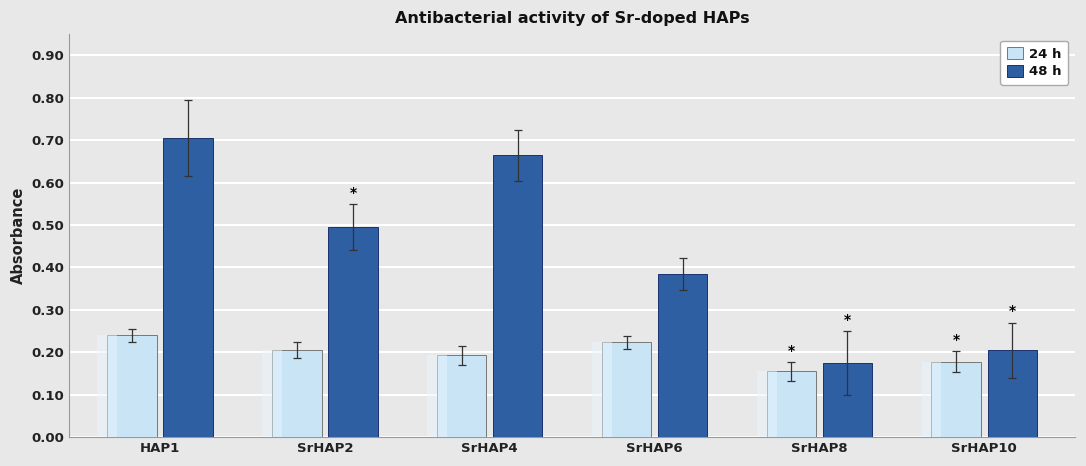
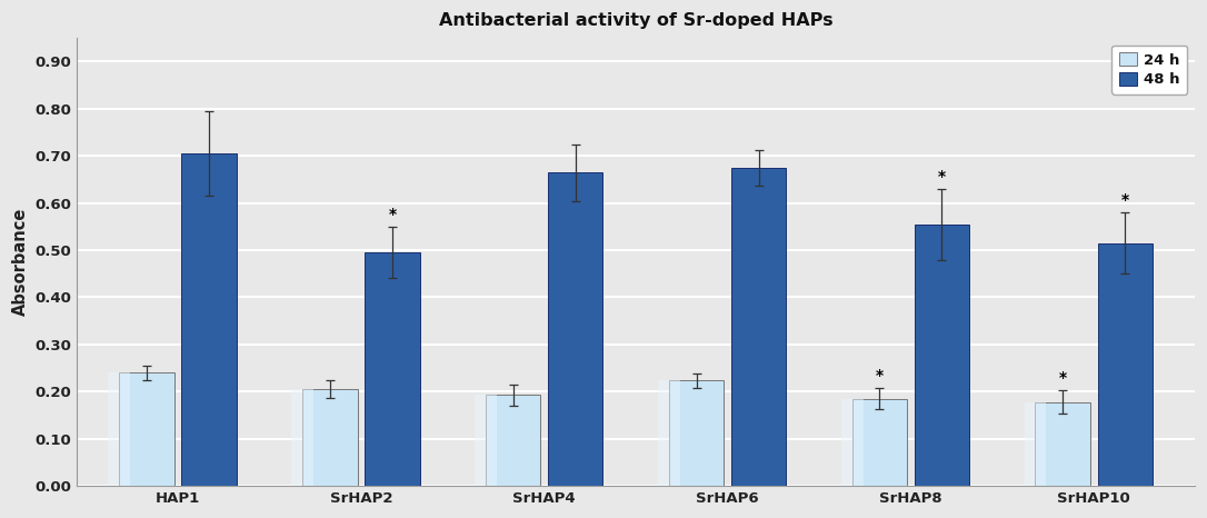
48 h/SrHAP6: 0.385 -> 0.675
24 h/SrHAP8: 0.155 -> 0.185
48 h/SrHAP8: 0.175 -> 0.555
48 h/SrHAP10: 0.205 -> 0.515
